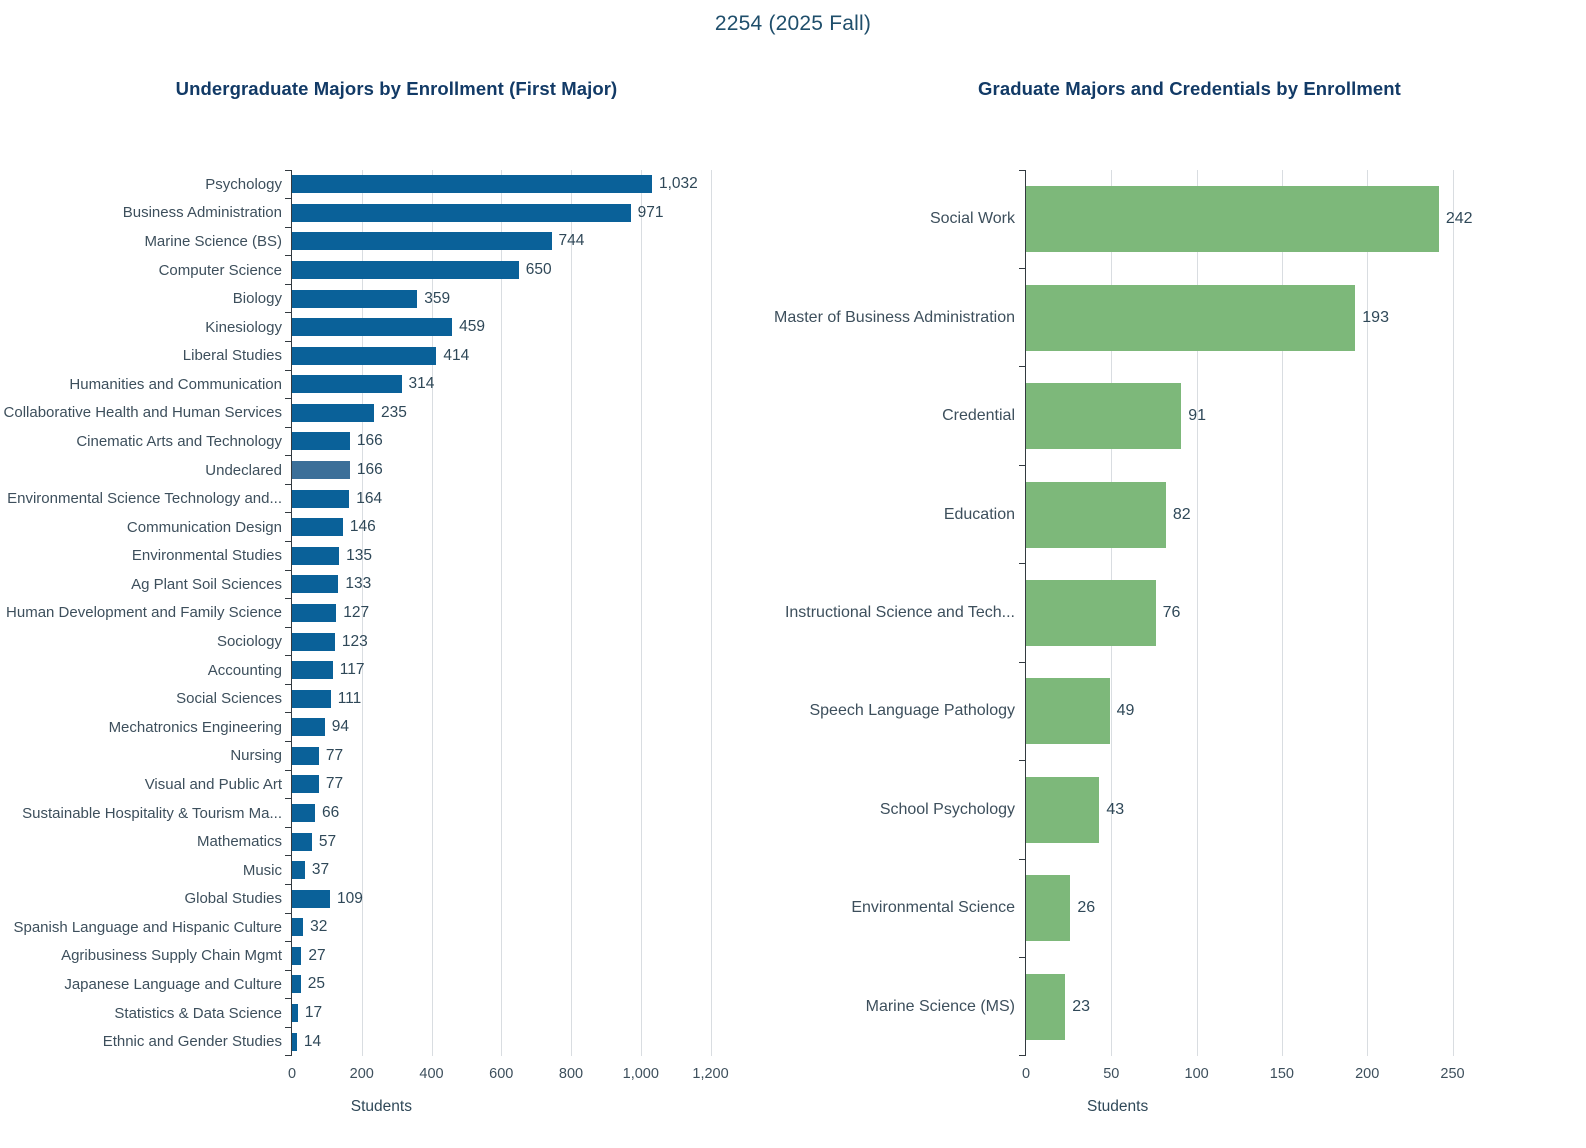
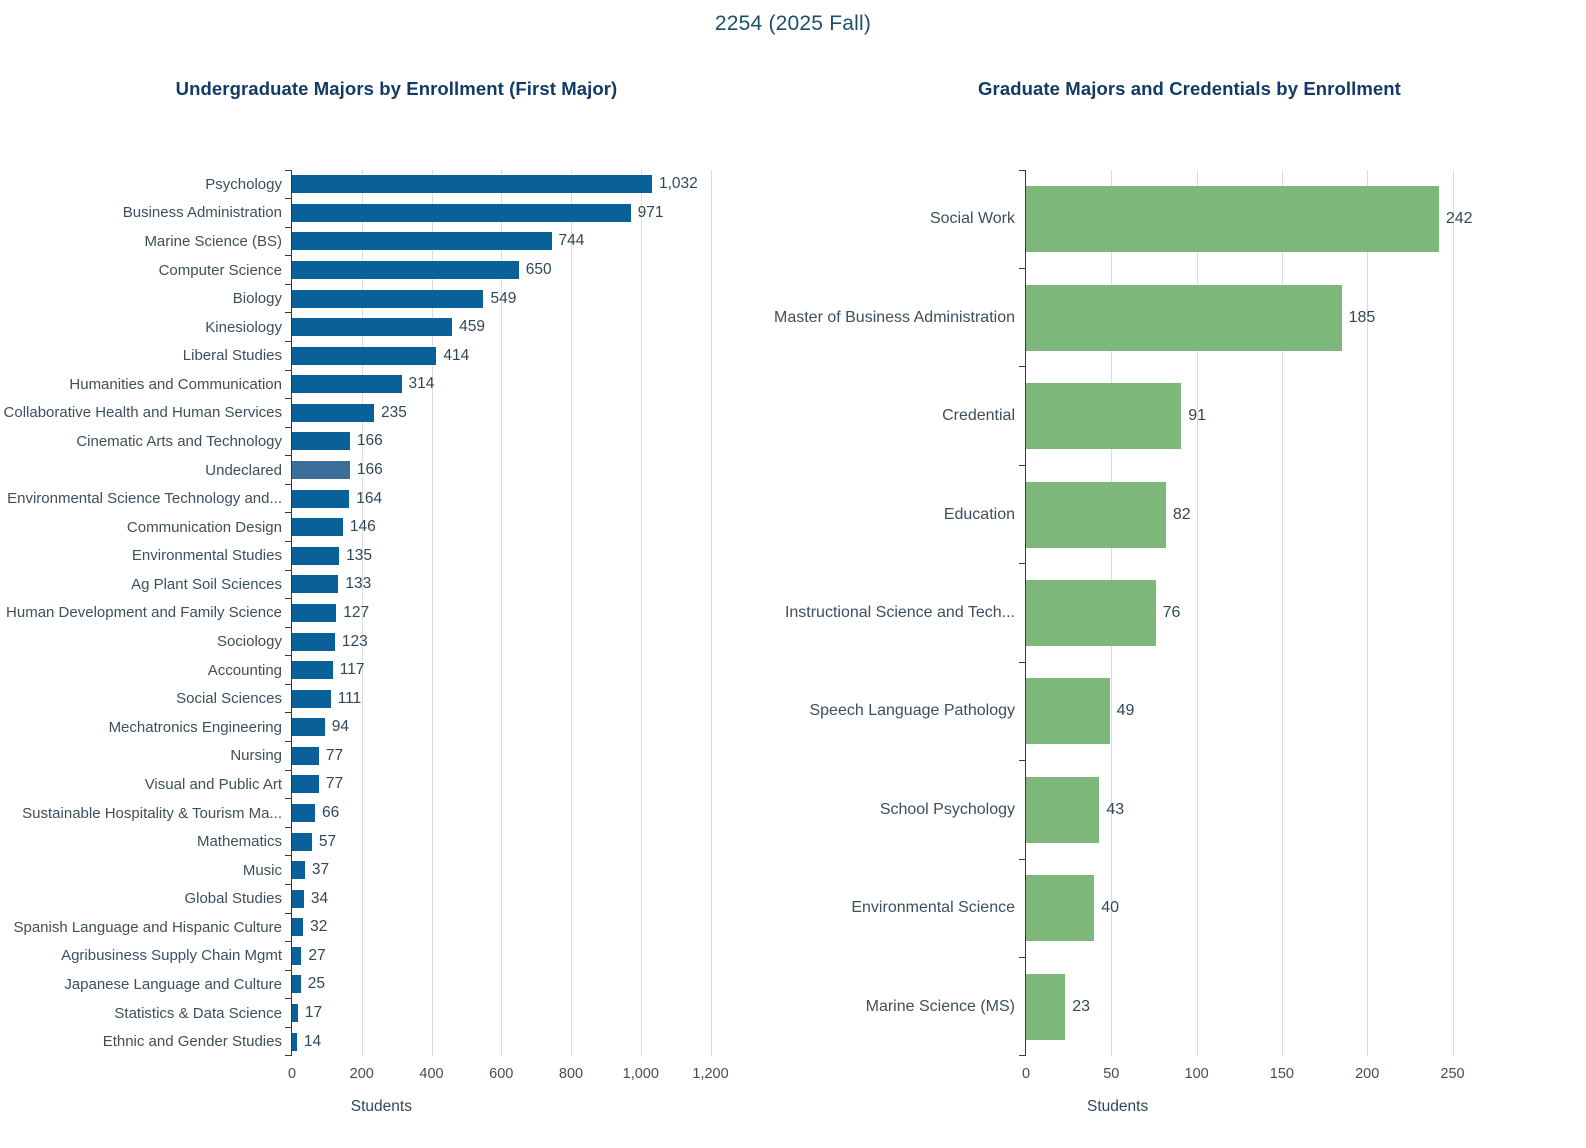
Undergraduate Majors by Enrollment (First Major)/Biology: 359 -> 549
Undergraduate Majors by Enrollment (First Major)/Global Studies: 109 -> 34
Graduate Majors and Credentials by Enrollment/Master of Business Administration: 193 -> 185
Graduate Majors and Credentials by Enrollment/Environmental Science: 26 -> 40
